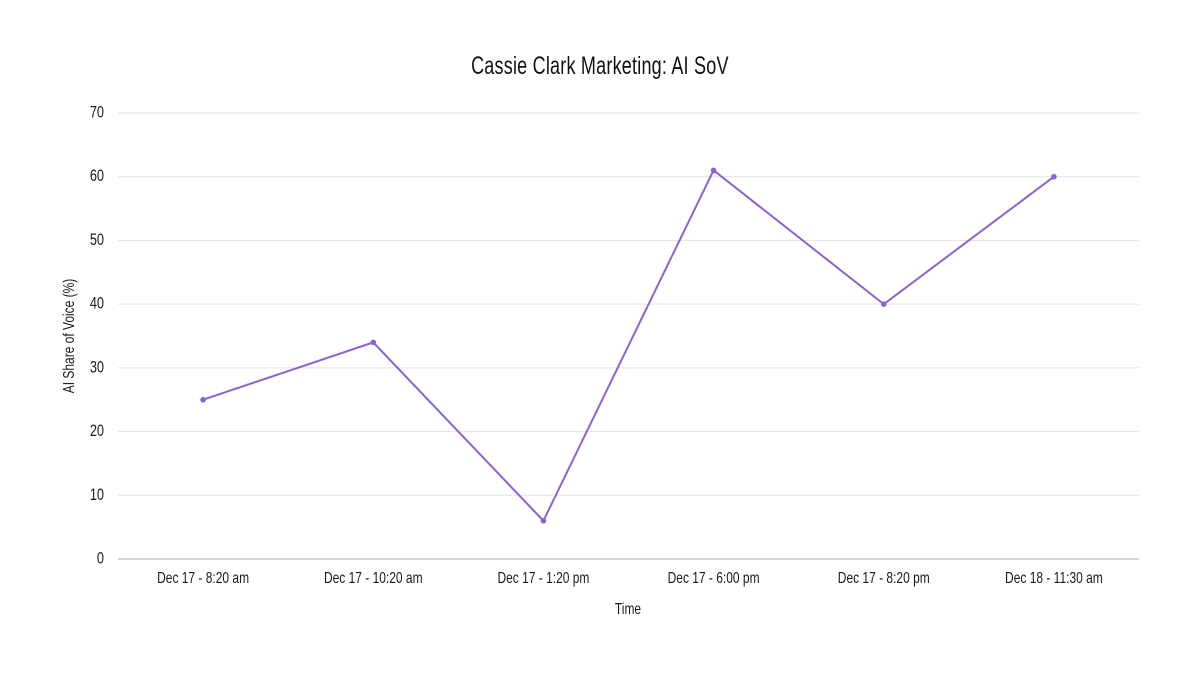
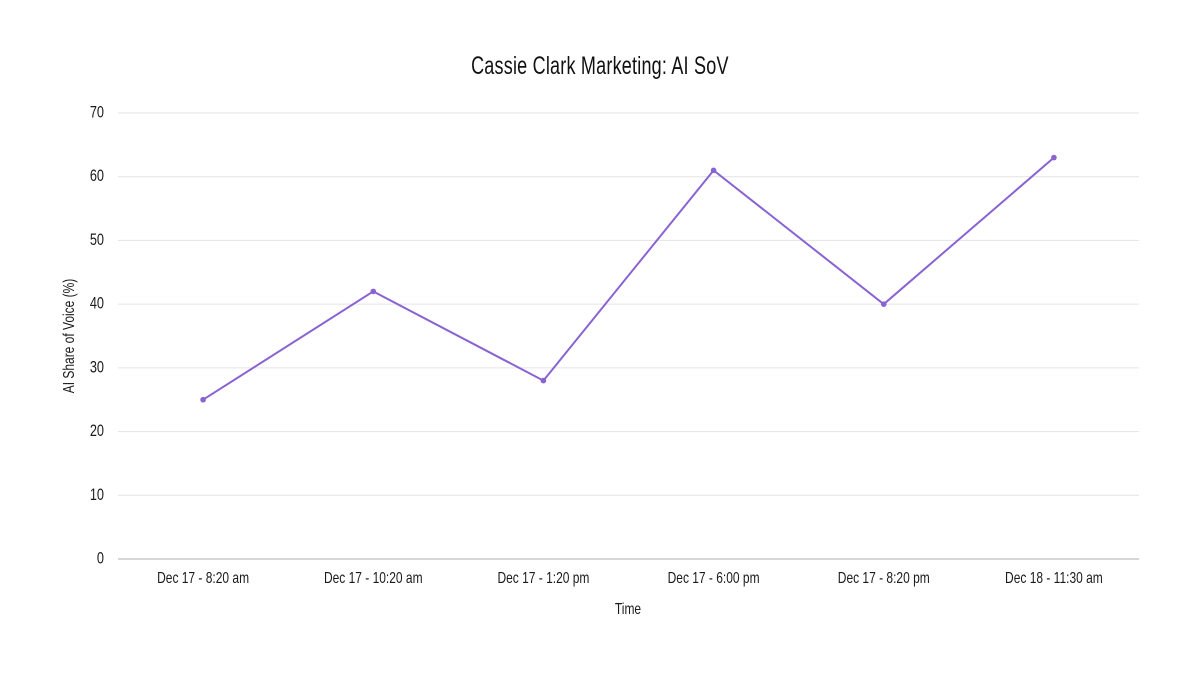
Dec 17 - 10:20 am: 34 -> 42
Dec 17 - 1:20 pm: 6 -> 28
Dec 18 - 11:30 am: 60 -> 63
